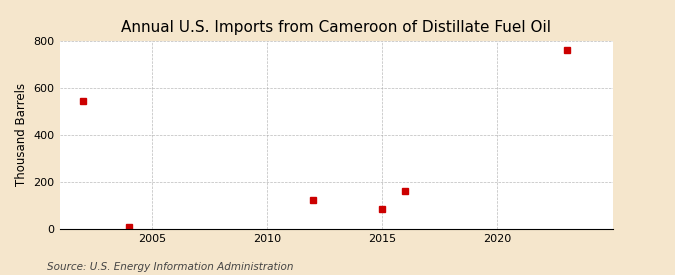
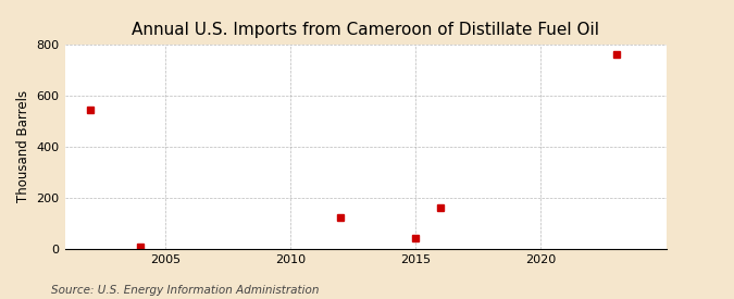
2015: 85 -> 40
